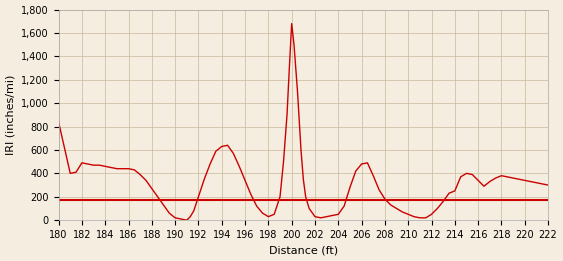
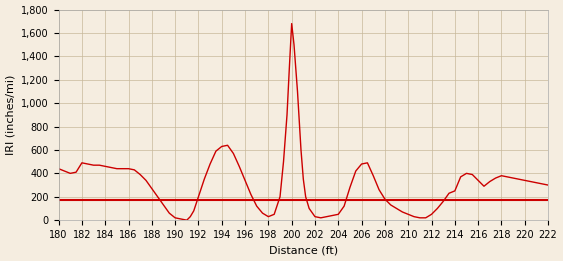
180: 840 -> 440
